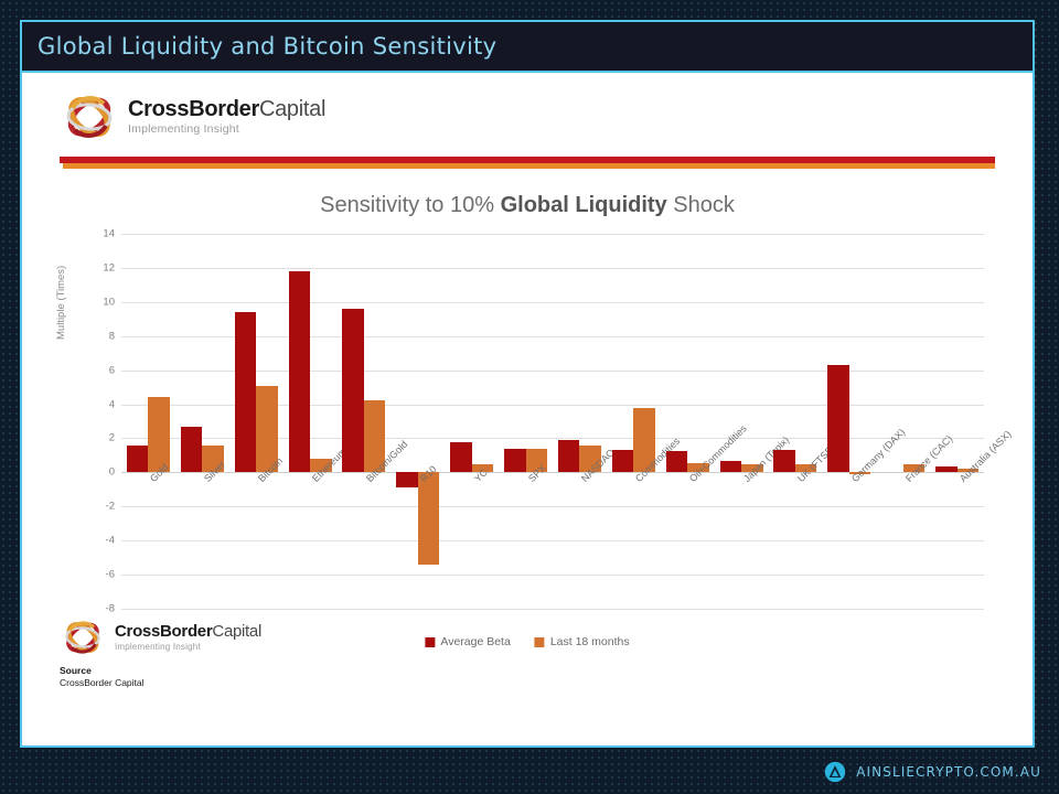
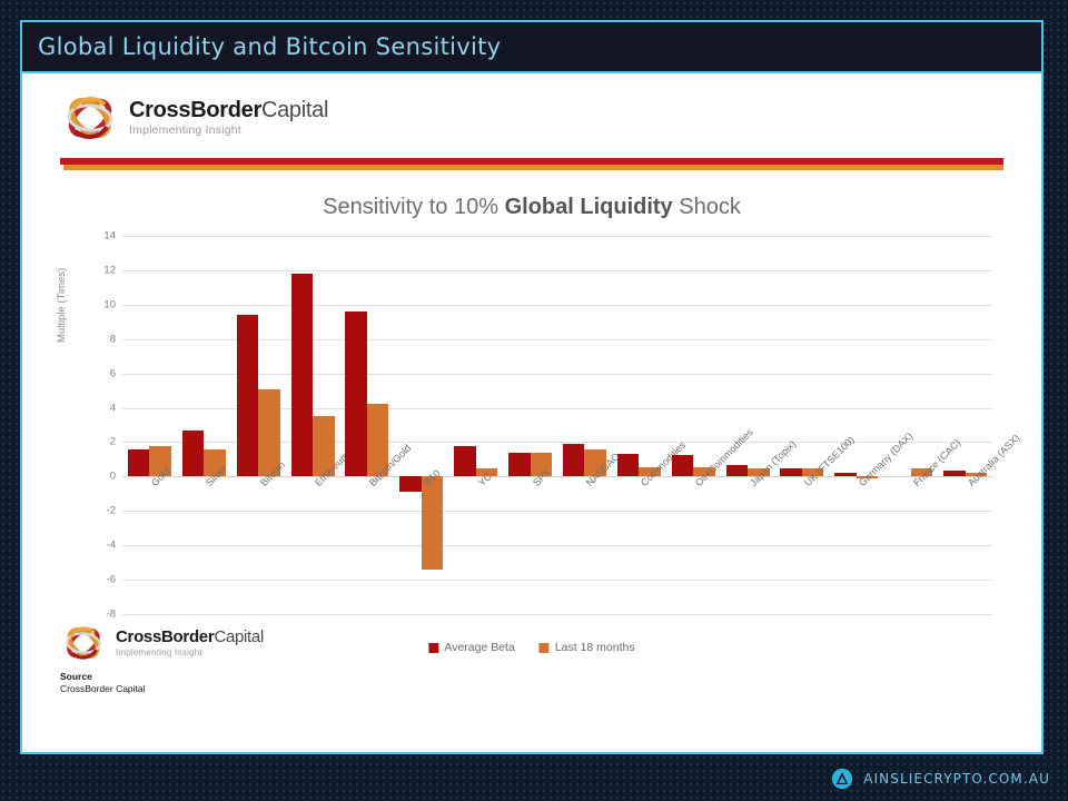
Last 18 months/Gold: 4.4 -> 1.8
Last 18 months/Ethereum: 0.8 -> 3.5
Last 18 months/Commodities: 3.8 -> 0.6
Average Beta/UK (FTSE100): 1.3 -> 0.5
Average Beta/Germany (DAX): 6.3 -> 0.2
